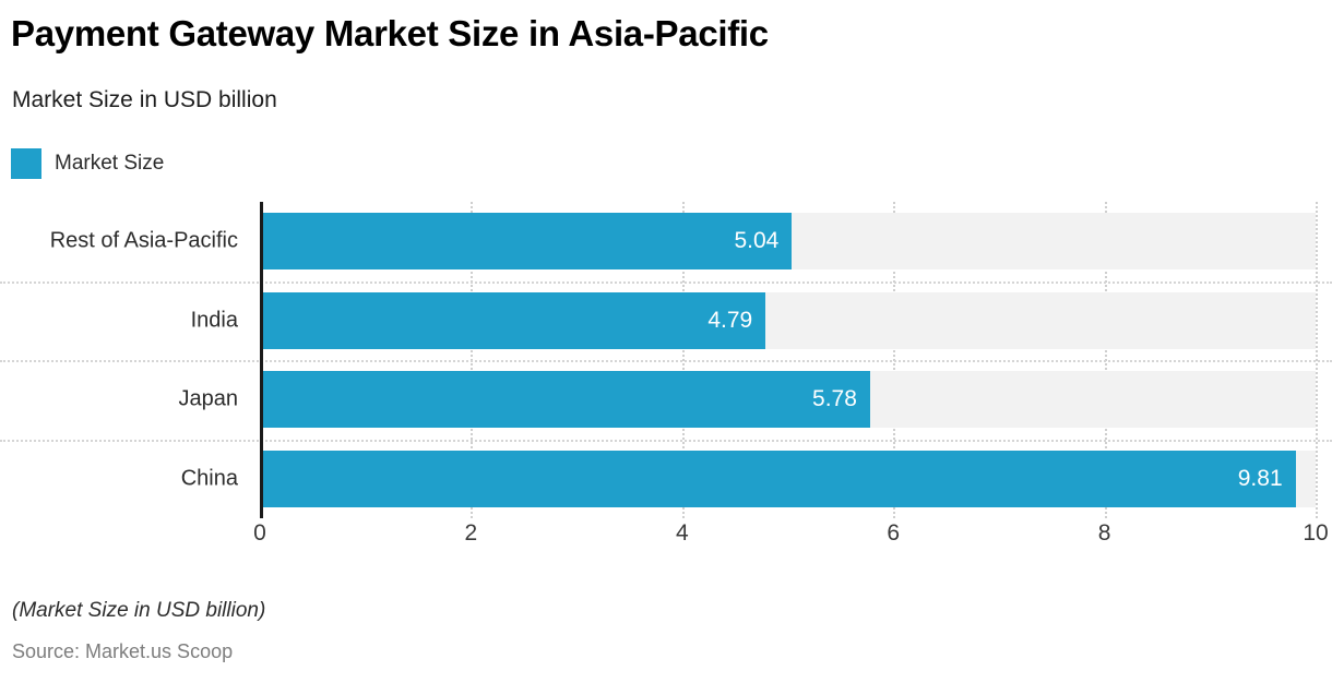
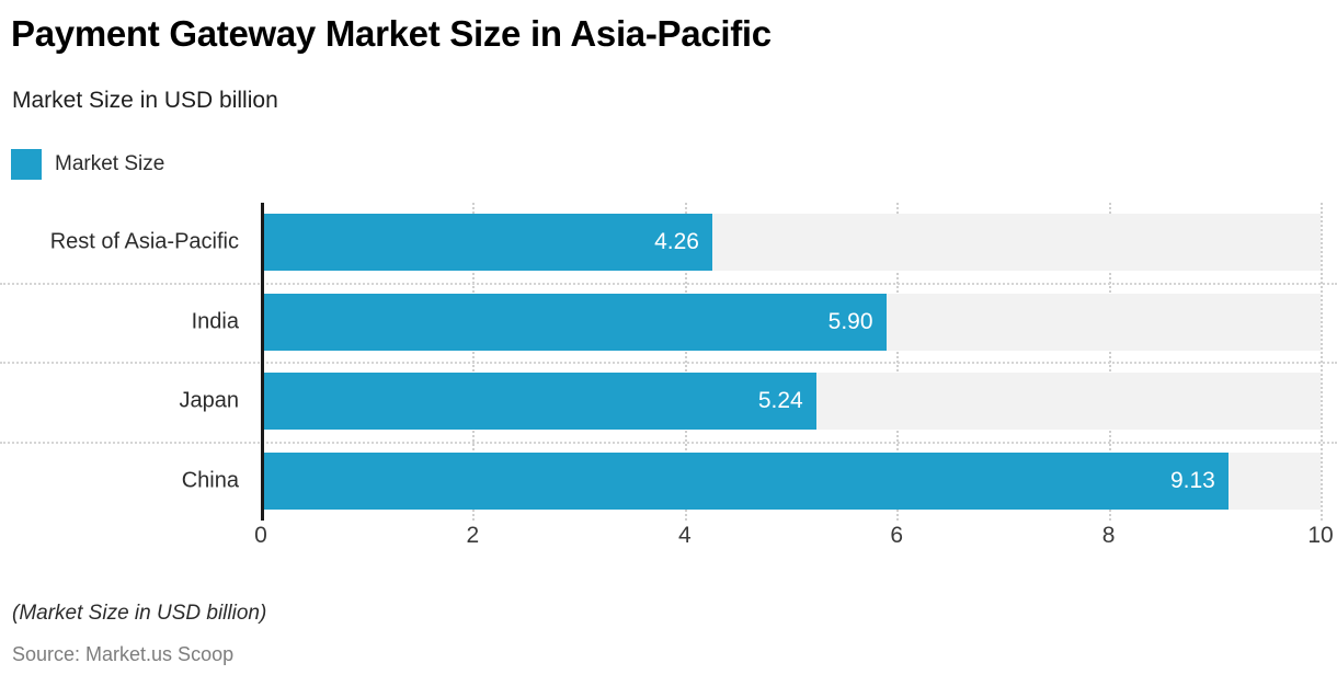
Rest of Asia-Pacific: 5.04 -> 4.26
India: 4.79 -> 5.90
Japan: 5.78 -> 5.24
China: 9.81 -> 9.13
